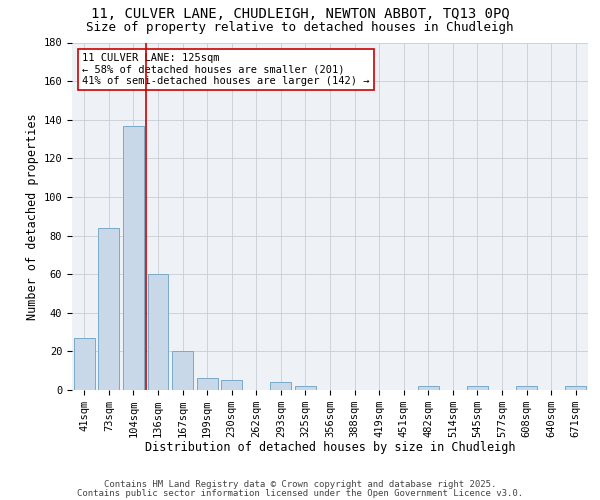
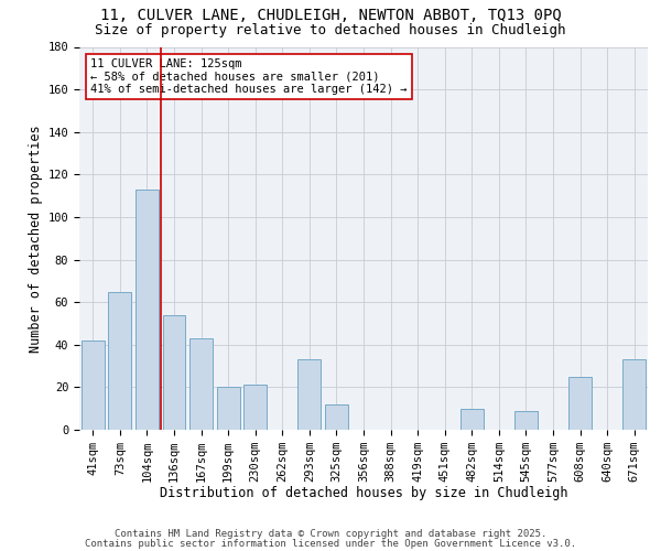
41sqm: 27 -> 42
73sqm: 84 -> 65
104sqm: 137 -> 113
136sqm: 60 -> 54
167sqm: 20 -> 43
199sqm: 6 -> 20
230sqm: 5 -> 21
293sqm: 4 -> 33
325sqm: 2 -> 12
482sqm: 2 -> 10
545sqm: 2 -> 9
608sqm: 2 -> 25
671sqm: 2 -> 33
